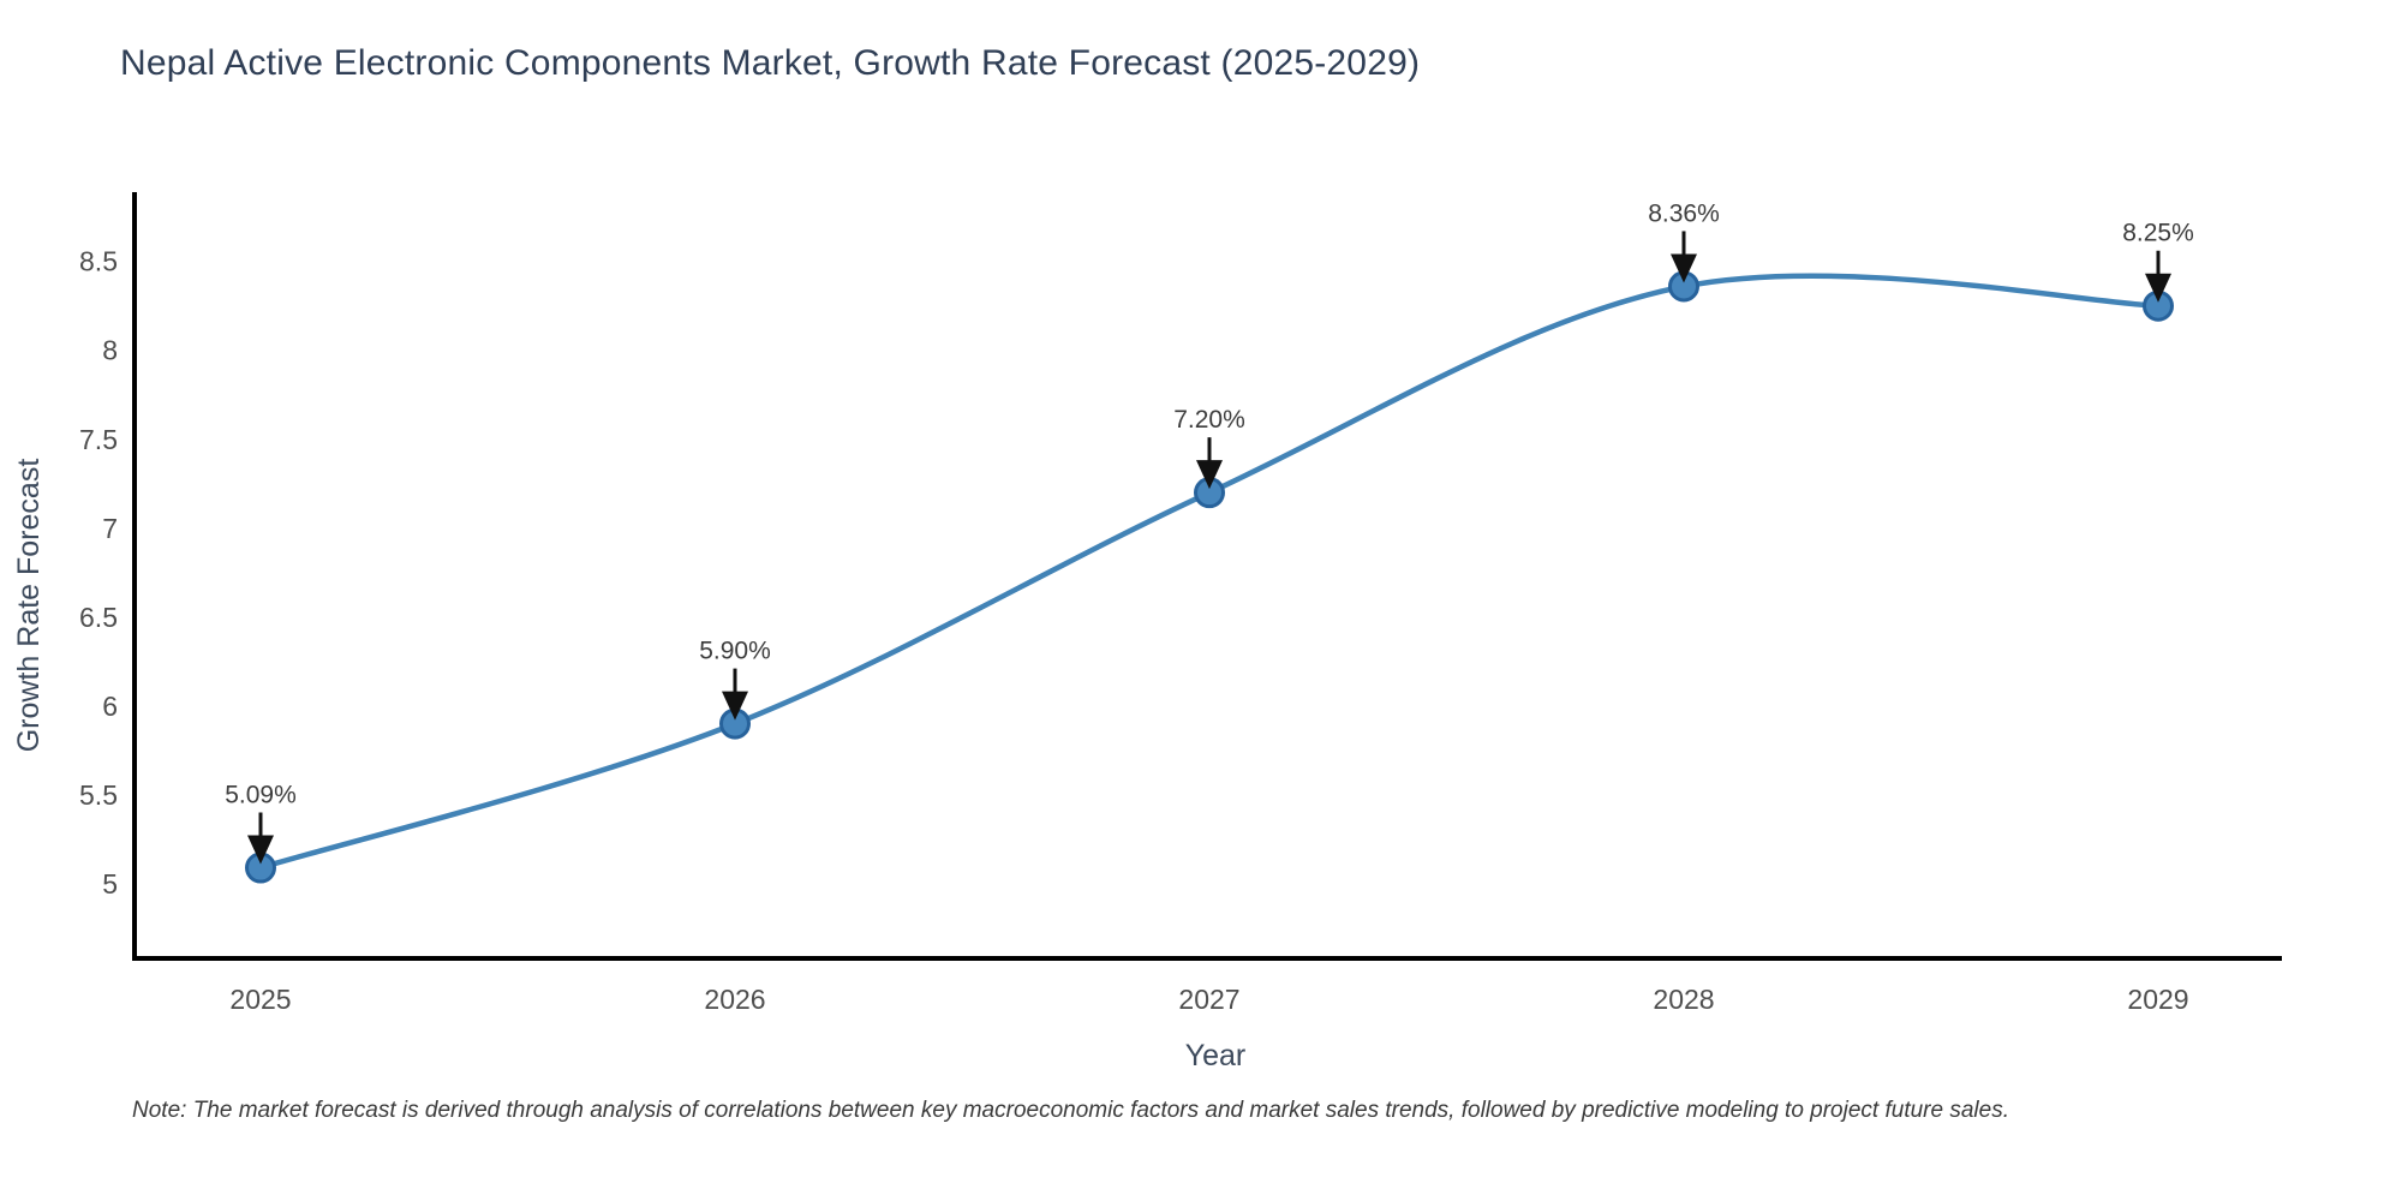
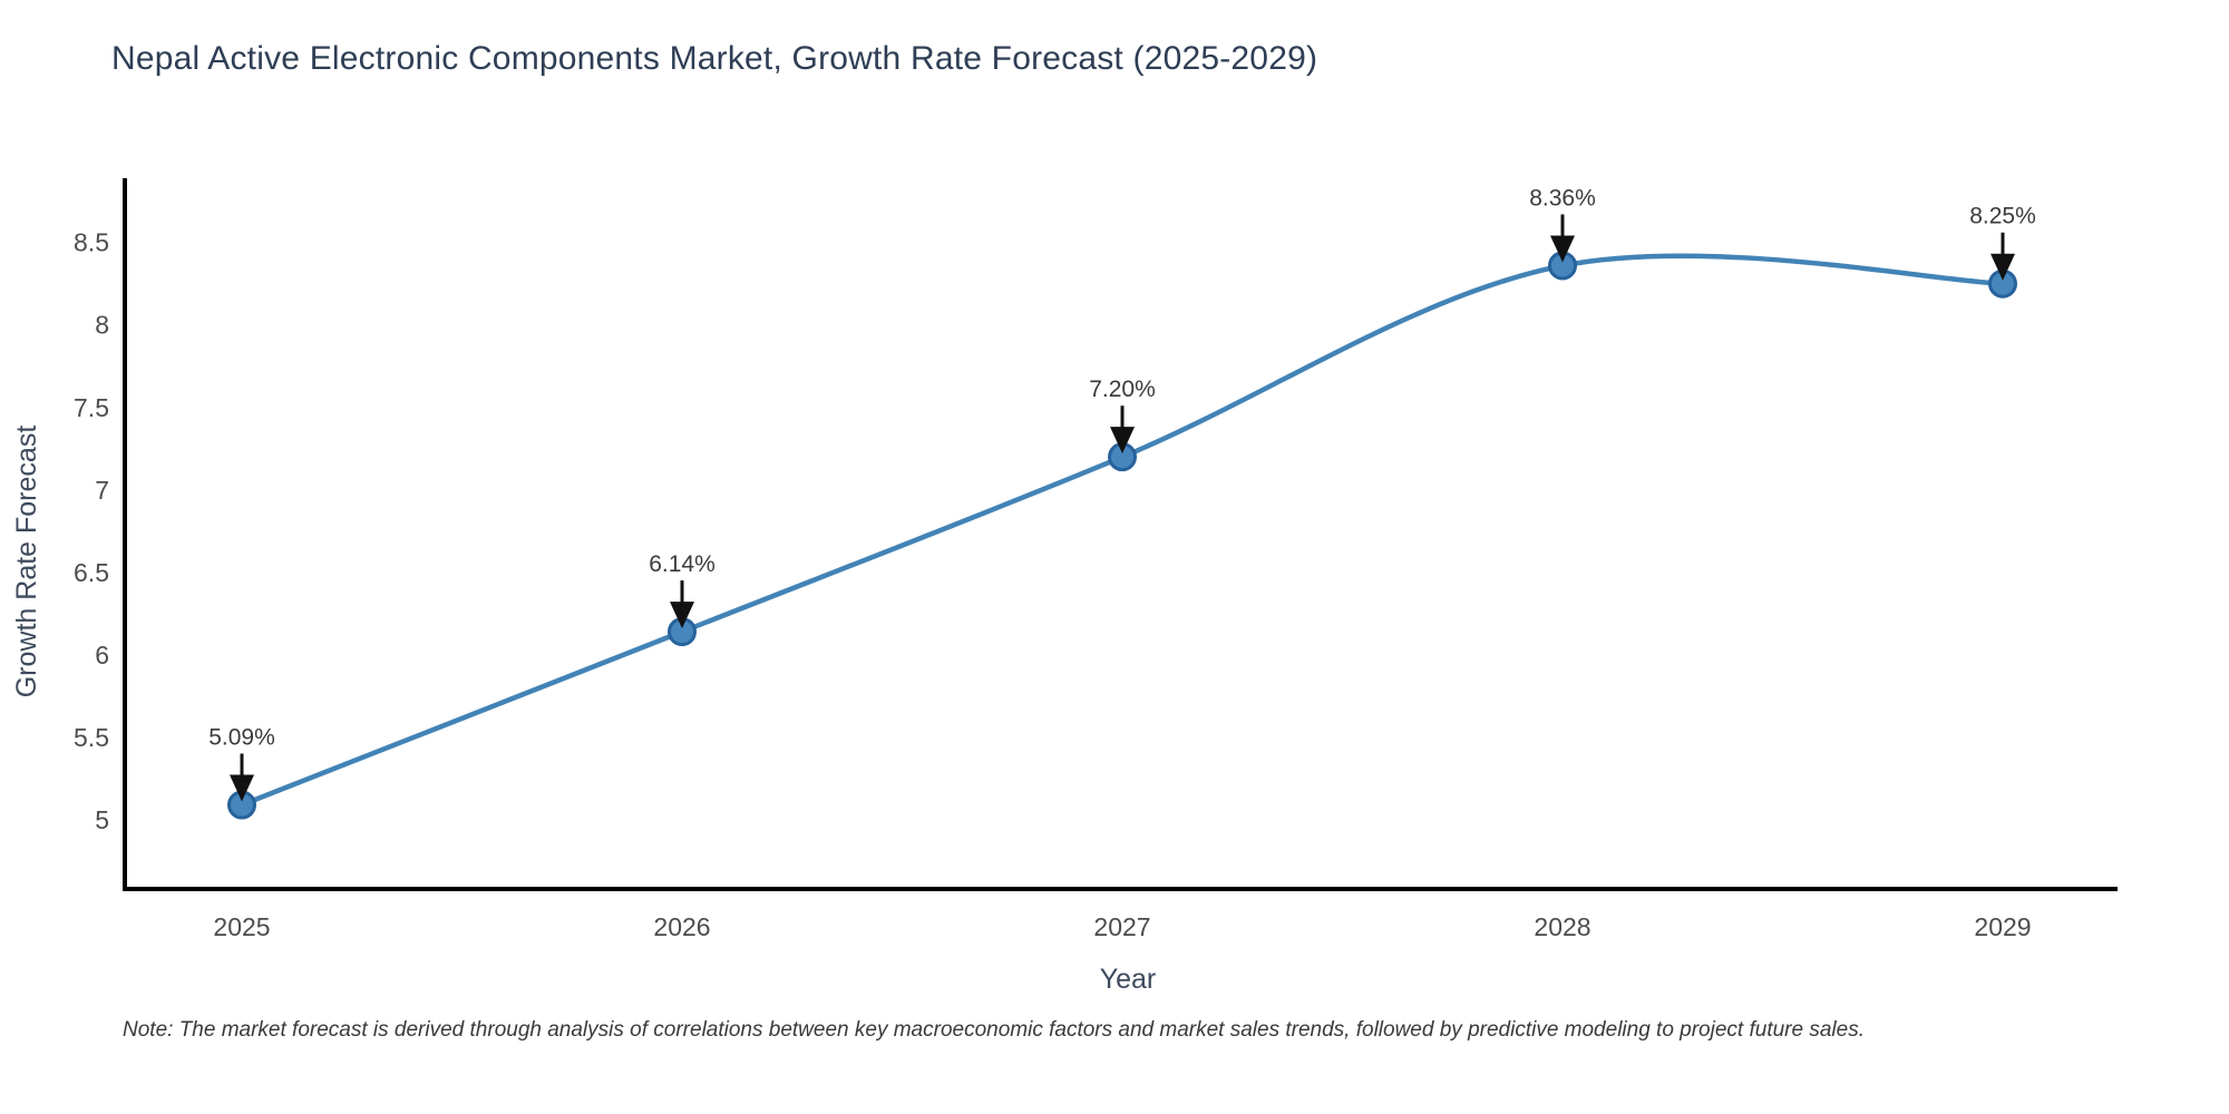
2026: 5.90% -> 6.14%
